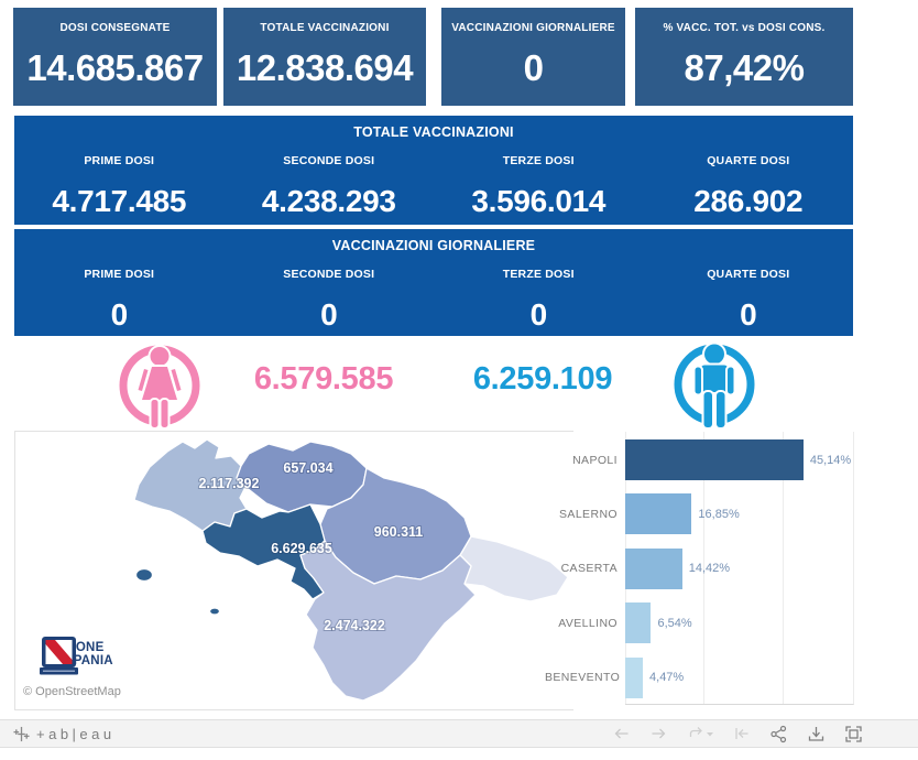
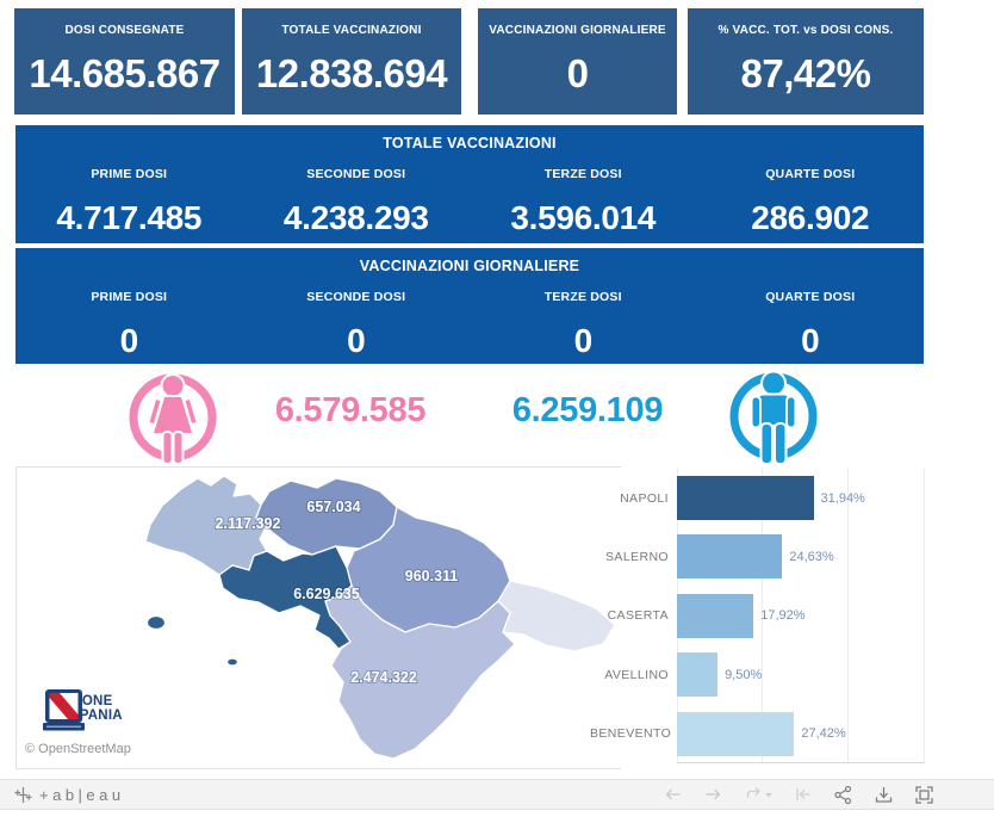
NAPOLI: 45,14% -> 31,94%
SALERNO: 16,85% -> 24,63%
CASERTA: 14,42% -> 17,92%
AVELLINO: 6,54% -> 9,50%
BENEVENTO: 4,47% -> 27,42%
